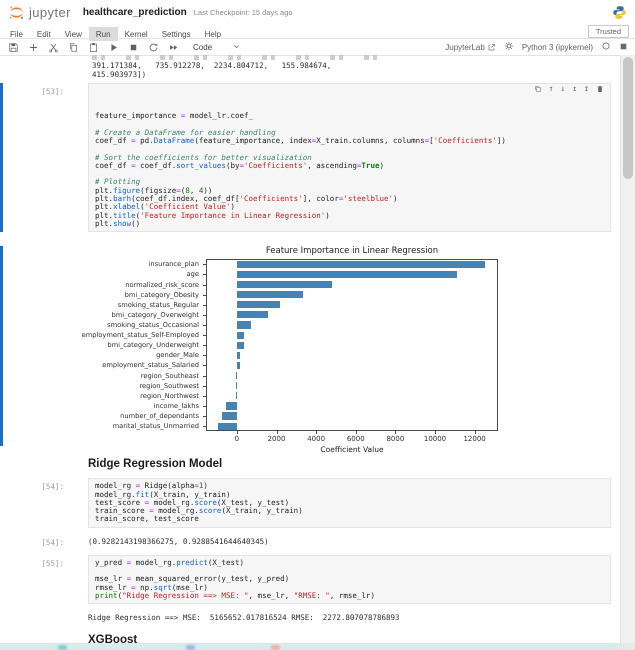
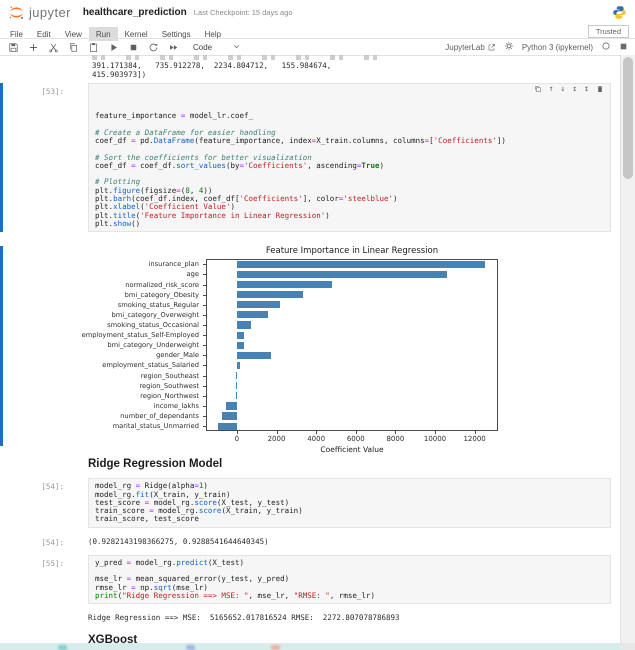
age: 11100 -> 10600
gender_Male: 200 -> 1700
